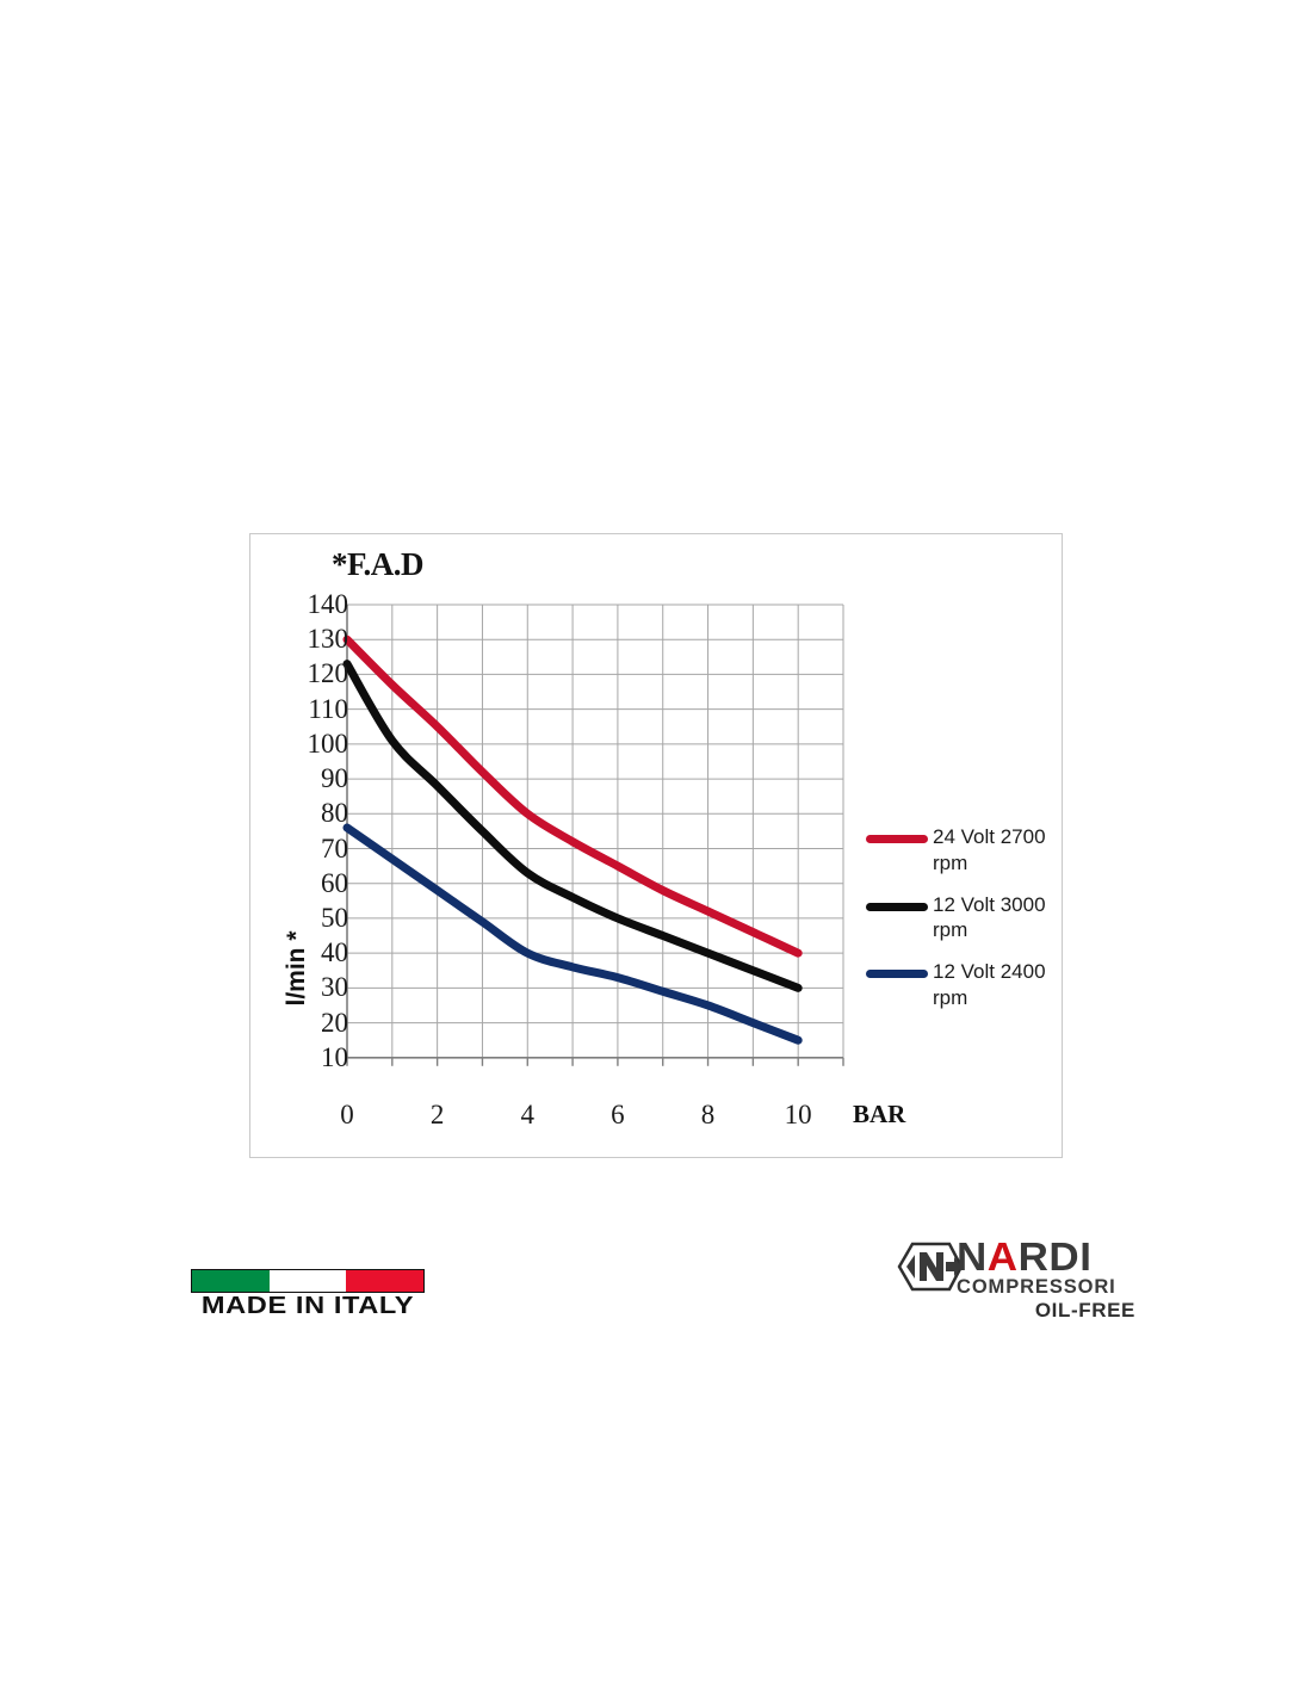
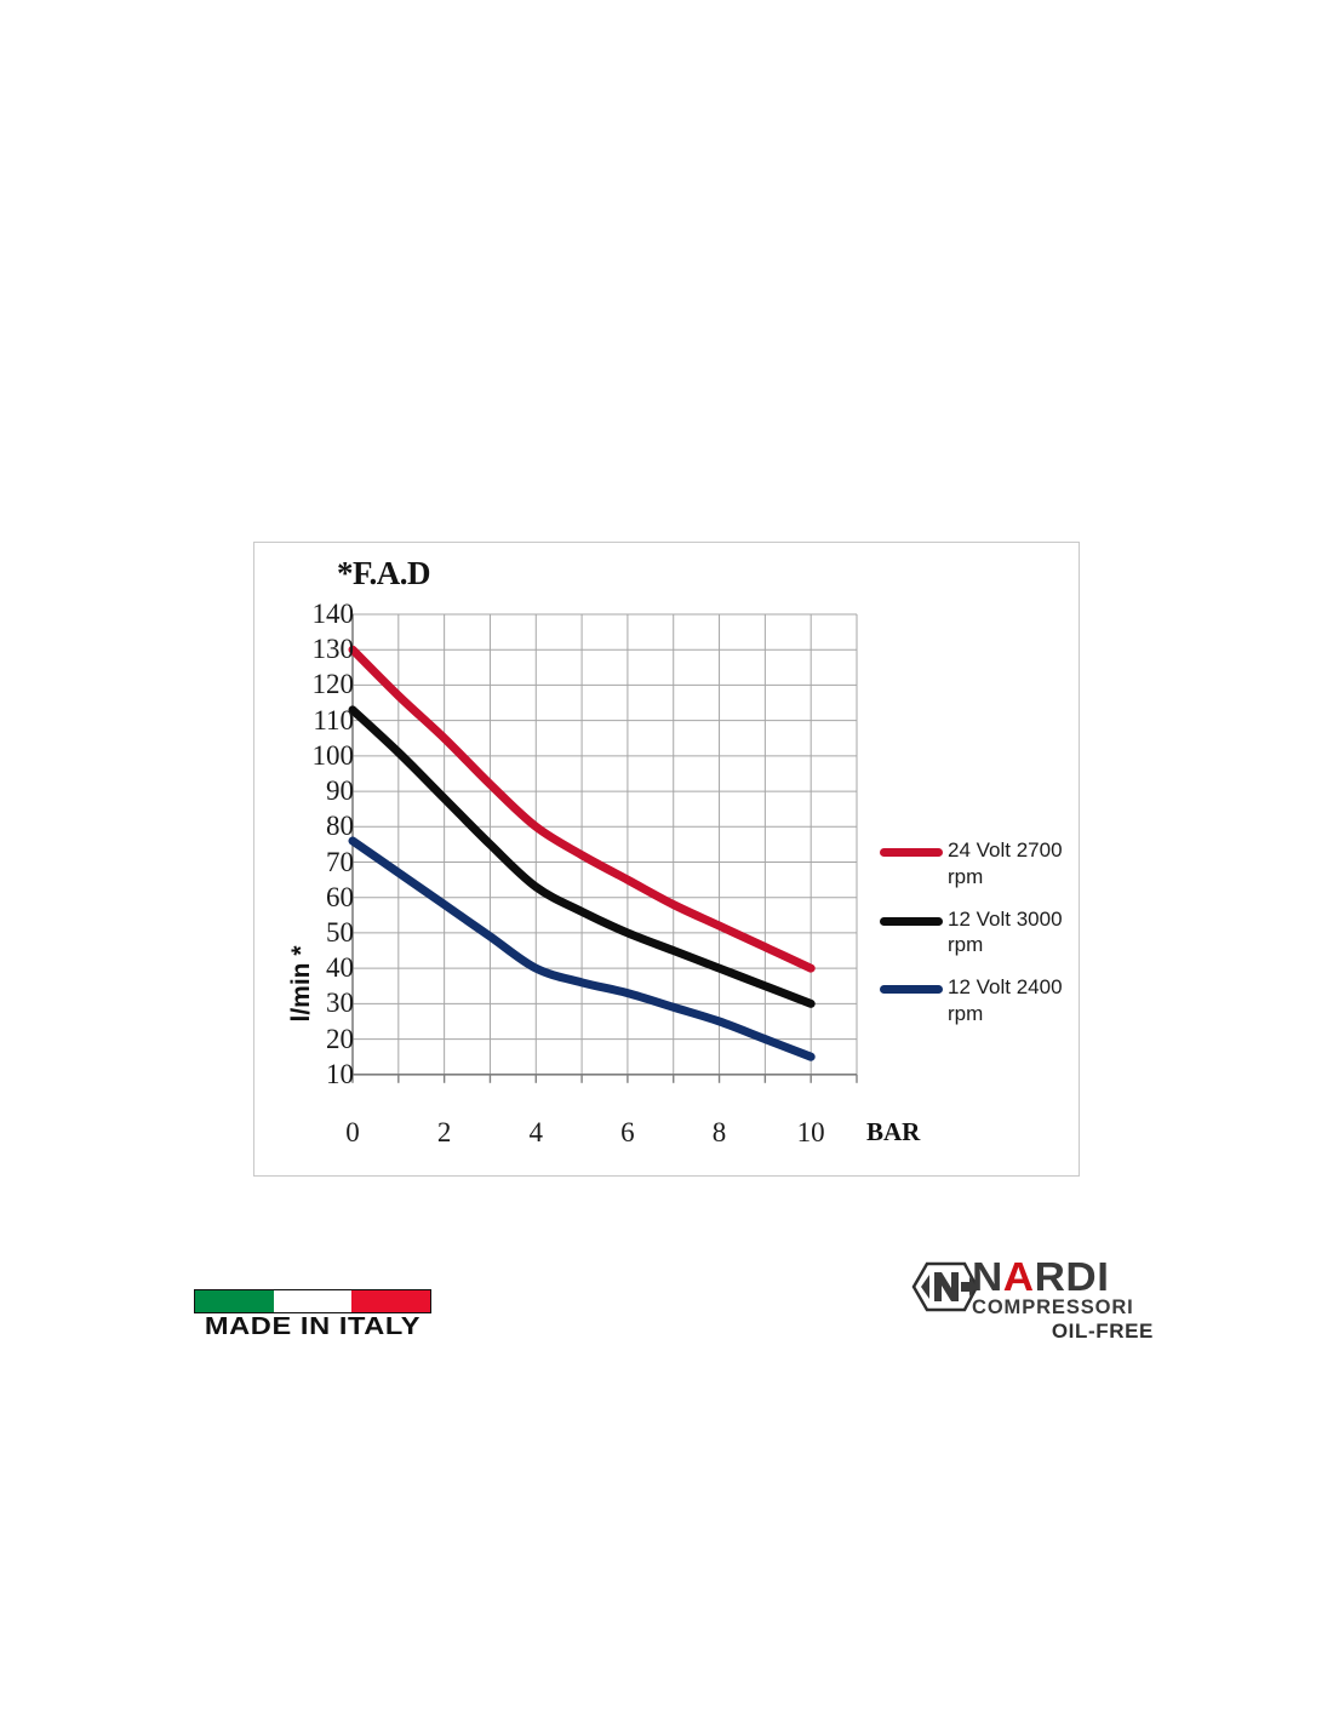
12 Volt 3000 rpm/0: 123 -> 113
